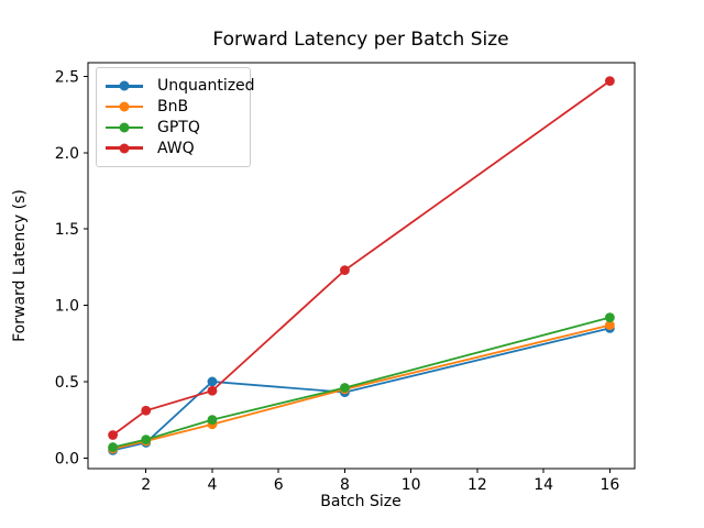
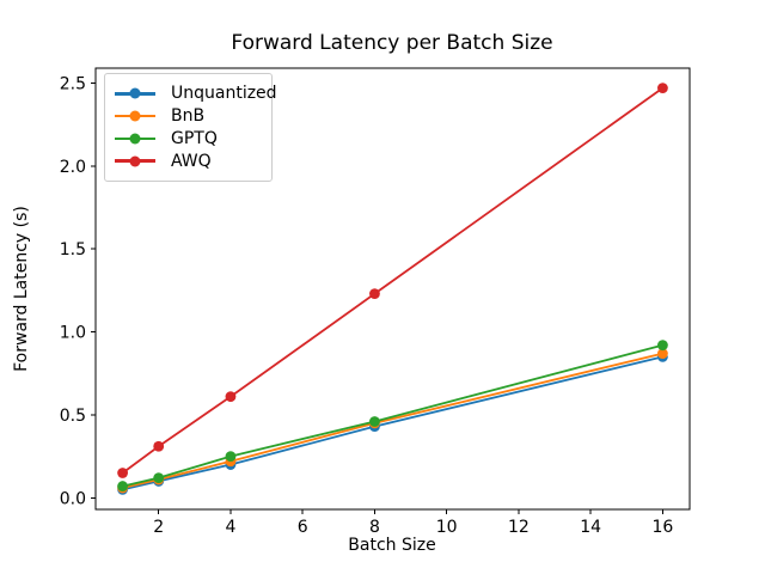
Unquantized/4: 0.50 -> 0.20
AWQ/4: 0.44 -> 0.61
